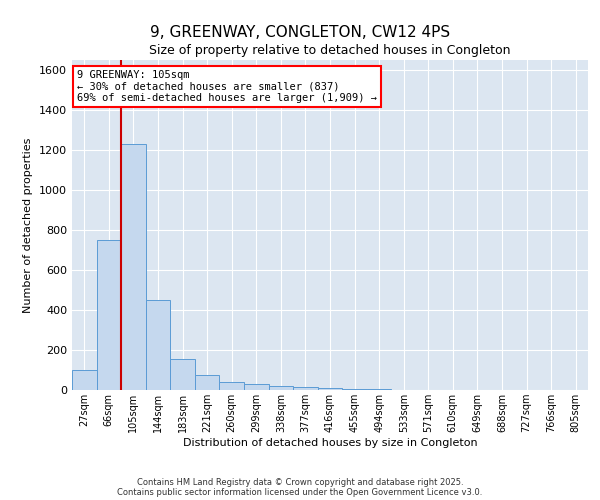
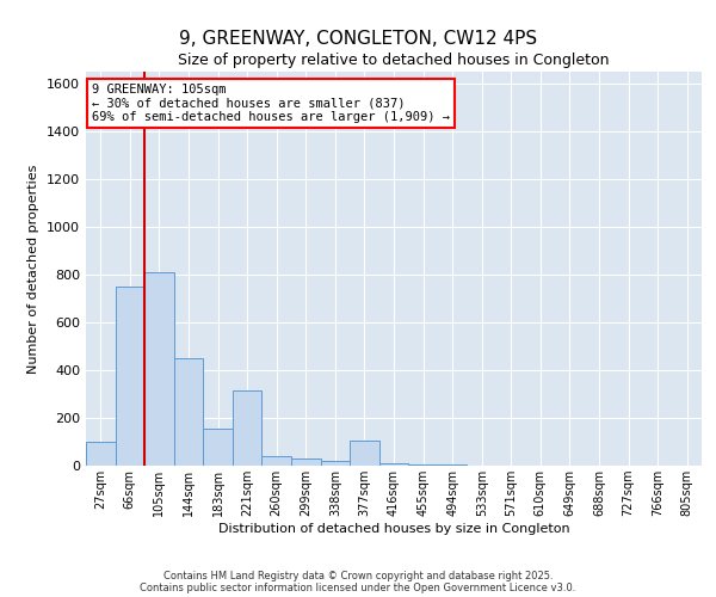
105sqm: 1230 -> 810
221sqm: 75 -> 315
377sqm: 15 -> 105
